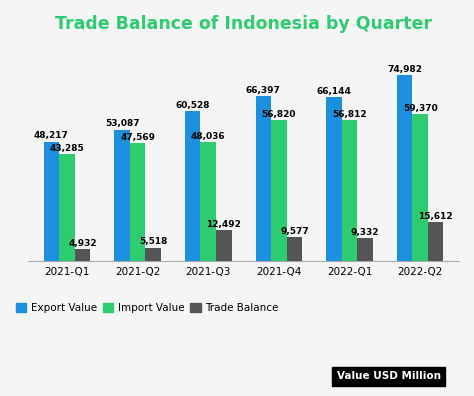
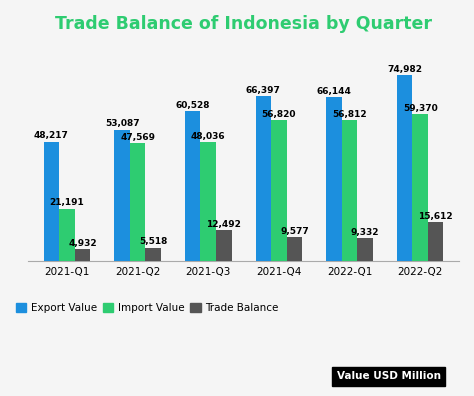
Import Value/2021-Q1: 43,285 -> 21,191
